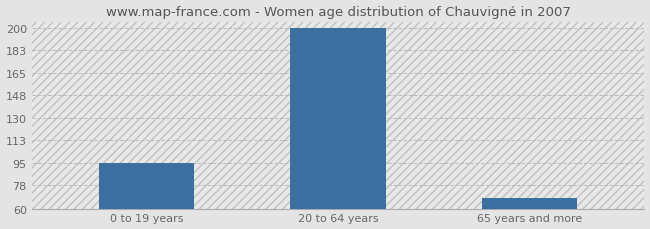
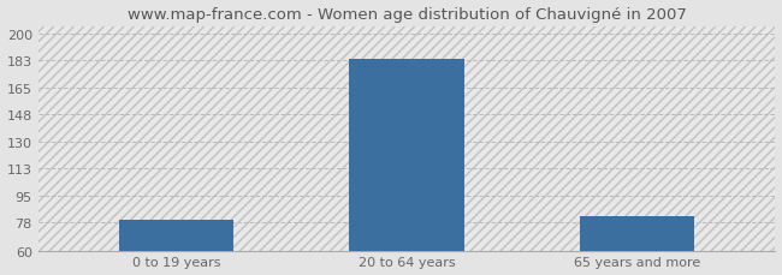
0 to 19 years: 95 -> 80
20 to 64 years: 200 -> 184
65 years and more: 68 -> 82
